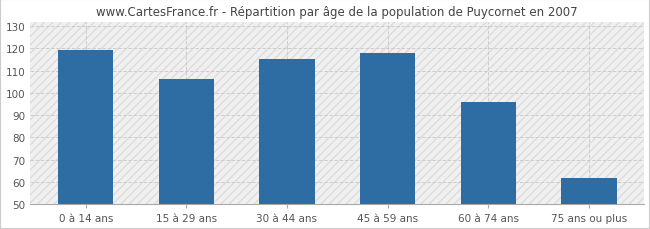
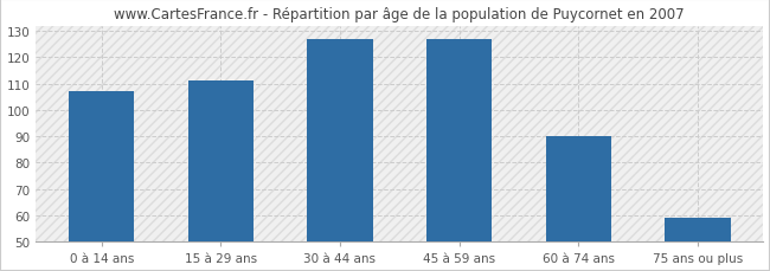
0 à 14 ans: 119 -> 107
15 à 29 ans: 106 -> 111
30 à 44 ans: 115 -> 127
45 à 59 ans: 118 -> 127
60 à 74 ans: 96 -> 90
75 ans ou plus: 62 -> 59
